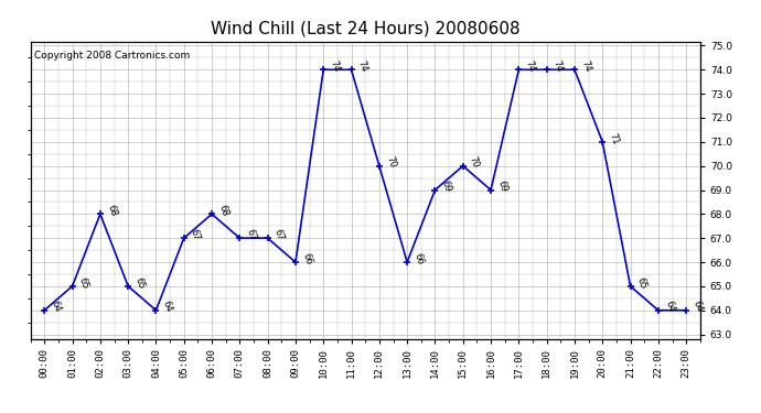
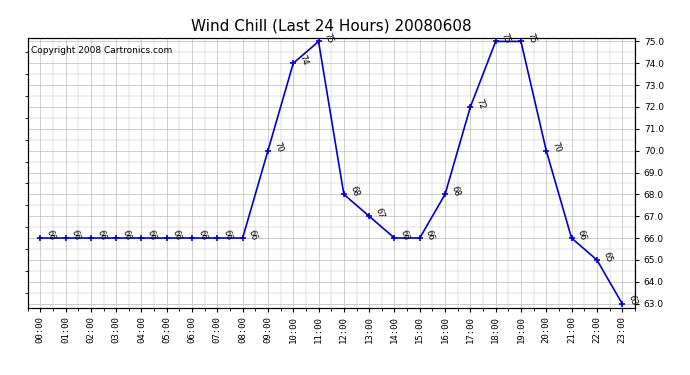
00:00: 64 -> 66
01:00: 65 -> 66
02:00: 68 -> 66
03:00: 65 -> 66
04:00: 64 -> 66
05:00: 67 -> 66
06:00: 68 -> 66
07:00: 67 -> 66
08:00: 67 -> 66
09:00: 66 -> 70
11:00: 74 -> 75
12:00: 70 -> 68
13:00: 66 -> 67
14:00: 69 -> 66
15:00: 70 -> 66
16:00: 69 -> 68
17:00: 74 -> 72
18:00: 74 -> 75
19:00: 74 -> 75
20:00: 71 -> 70
21:00: 65 -> 66
22:00: 64 -> 65
23:00: 64 -> 63
